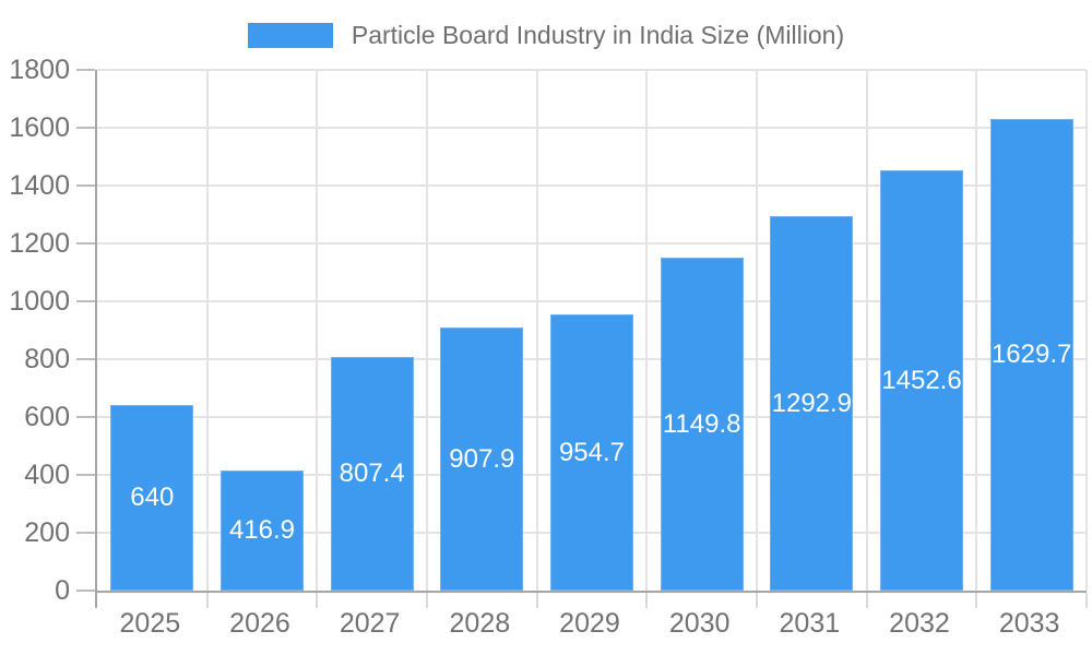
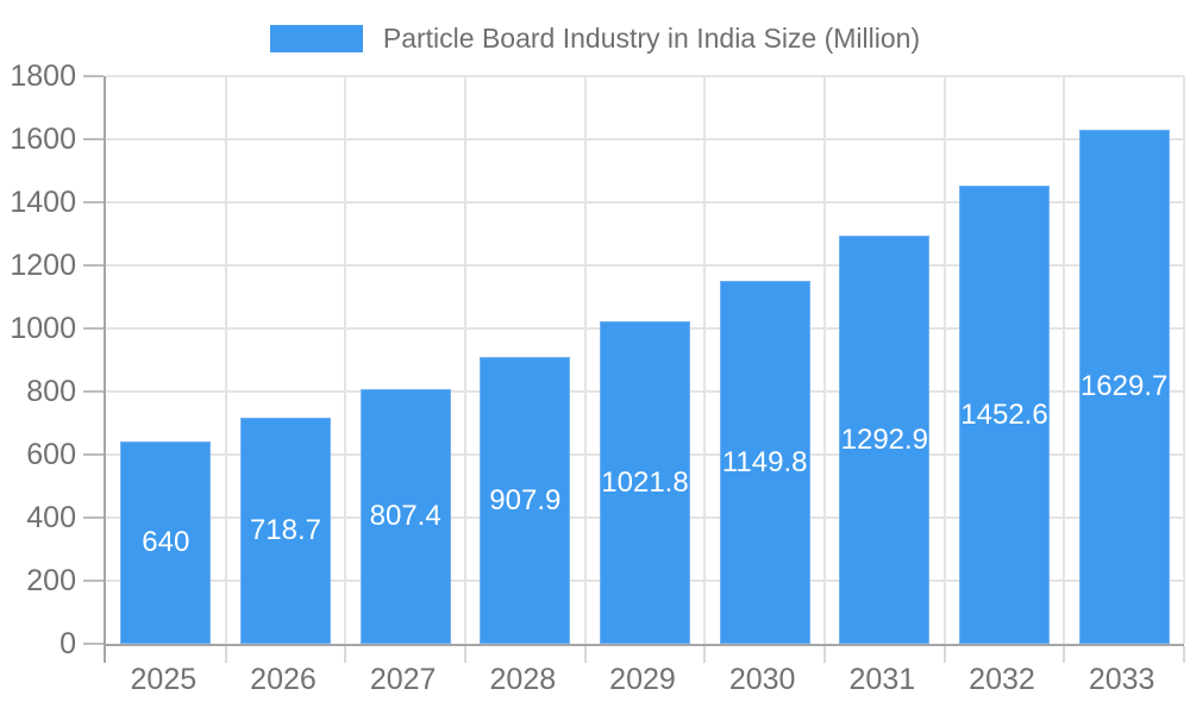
2026: 416.9 -> 718.7
2029: 954.7 -> 1021.8
